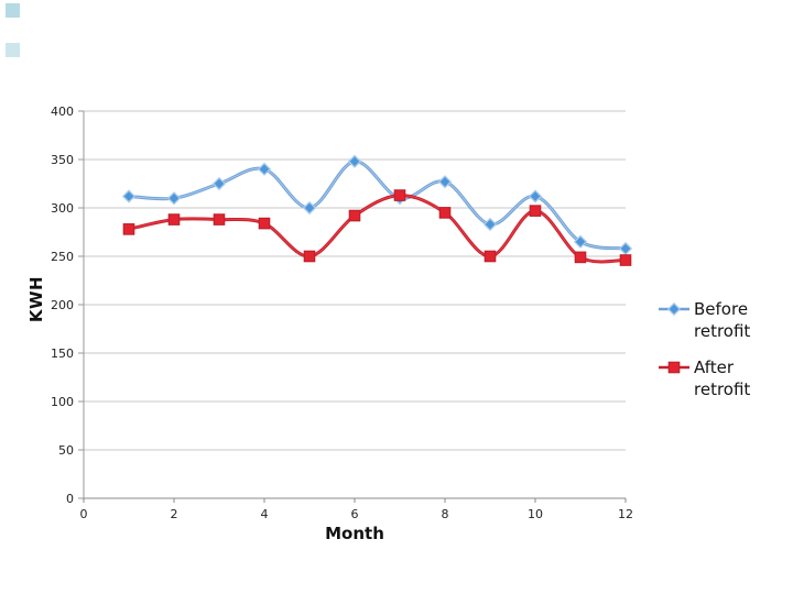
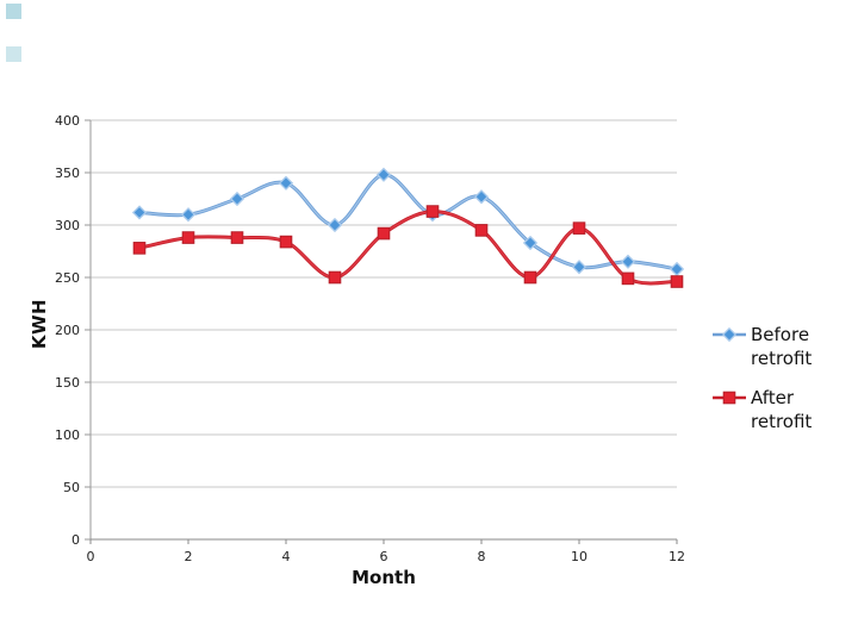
Before retrofit/10: 310 -> 260
